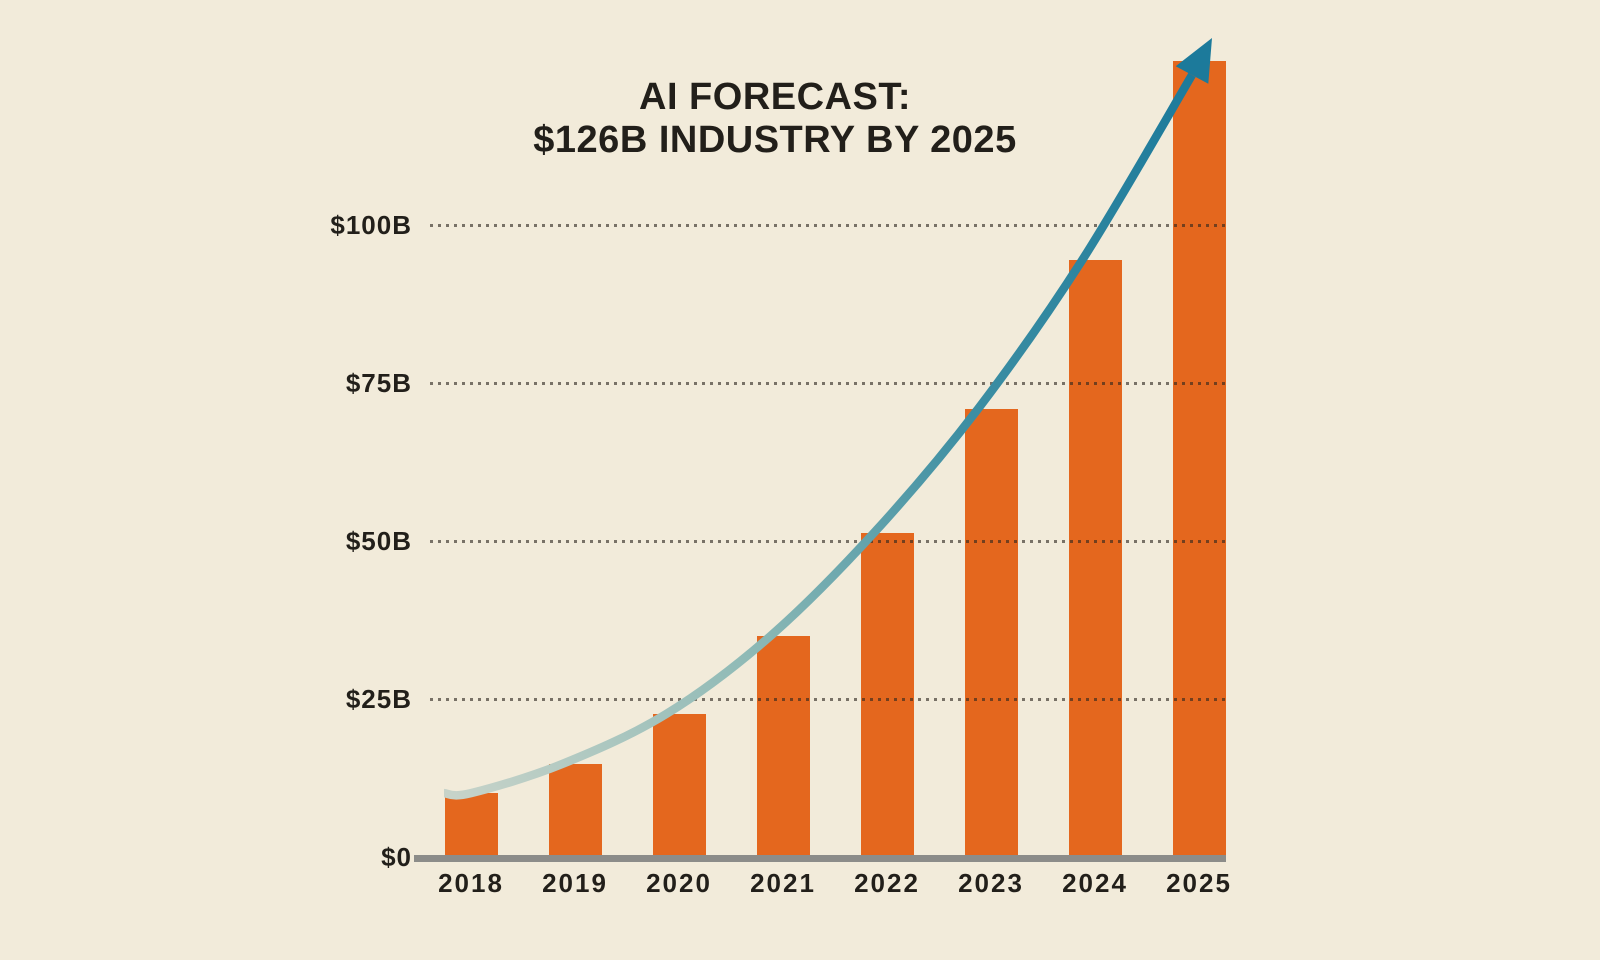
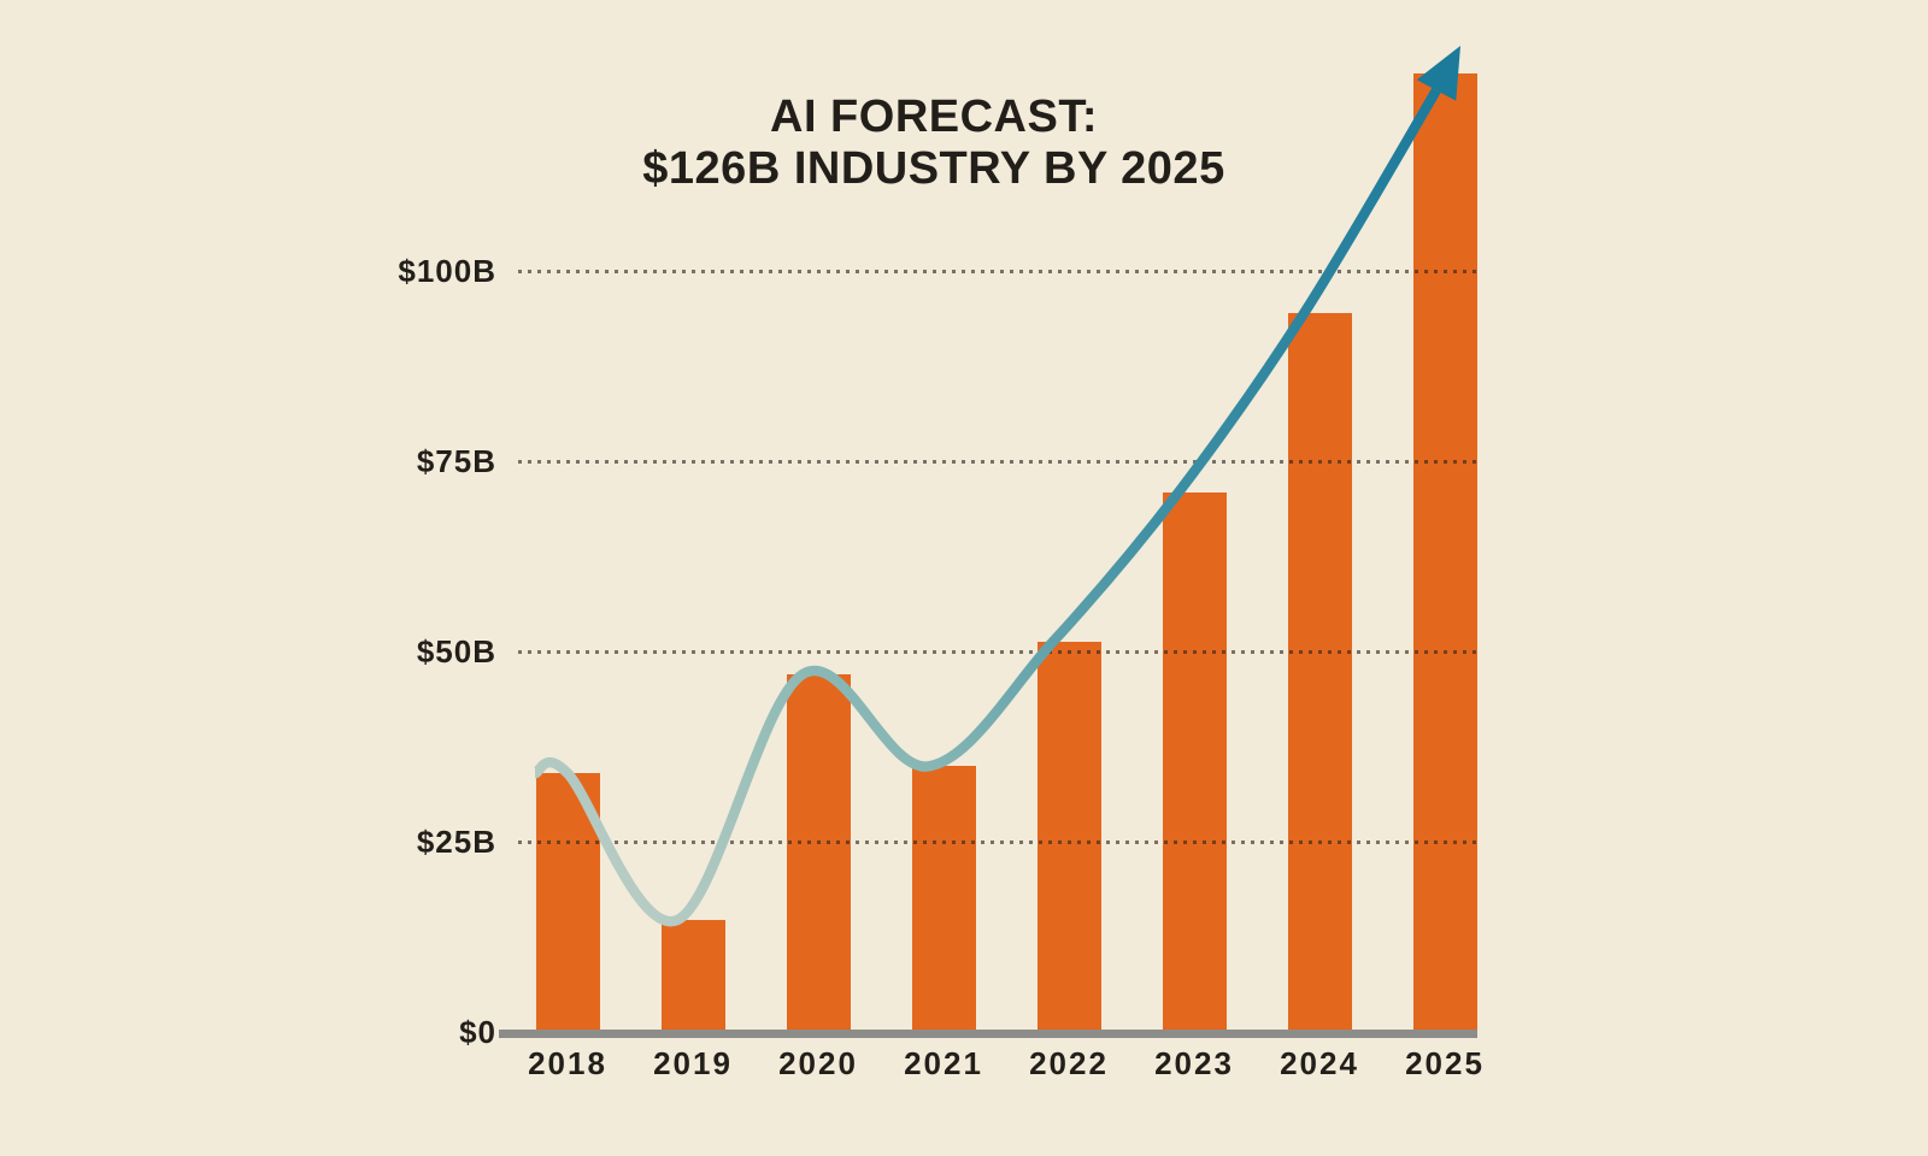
2018: $10B -> $34B
2020: $23B -> $47B
